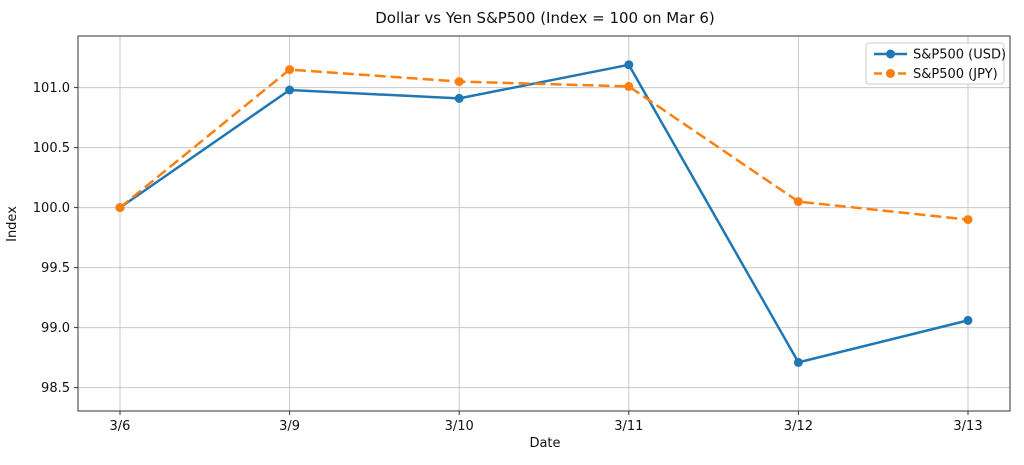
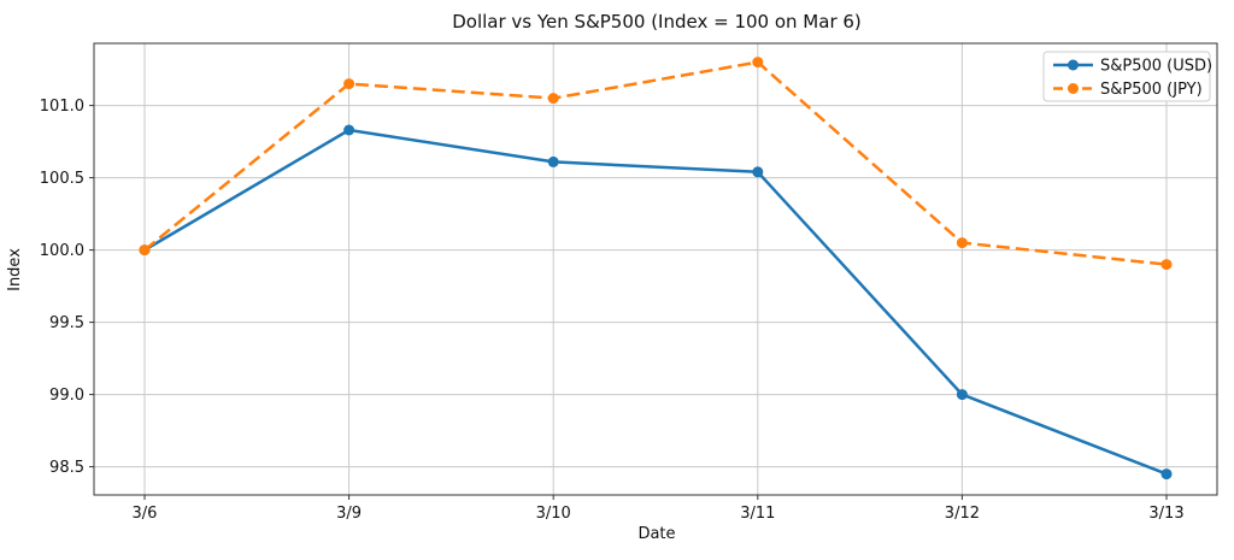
S&P500 (USD)/3/9: 100.98 -> 100.83
S&P500 (USD)/3/10: 100.91 -> 100.61
S&P500 (USD)/3/11: 101.19 -> 100.54
S&P500 (JPY)/3/11: 101.01 -> 101.30
S&P500 (USD)/3/12: 98.71 -> 99.00
S&P500 (USD)/3/13: 99.06 -> 98.45
